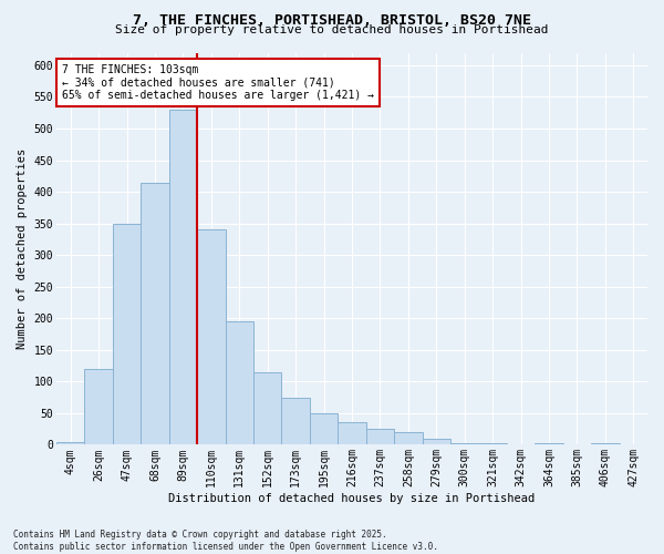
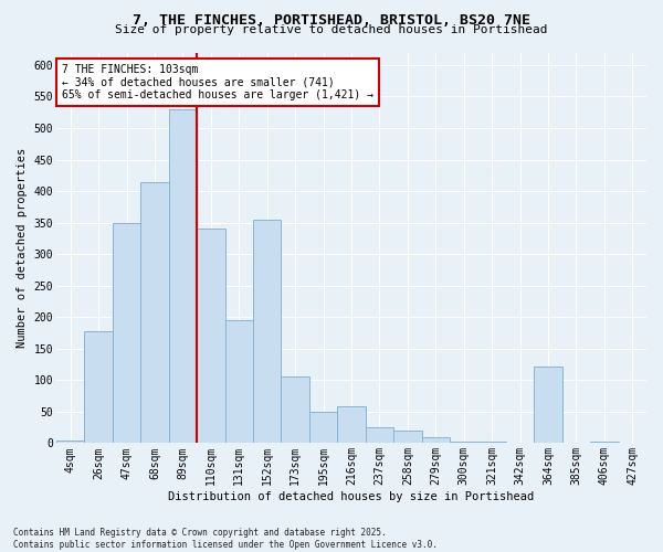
26sqm: 120 -> 178
152sqm: 115 -> 354
173sqm: 75 -> 106
216sqm: 35 -> 58
364sqm: 2 -> 122
